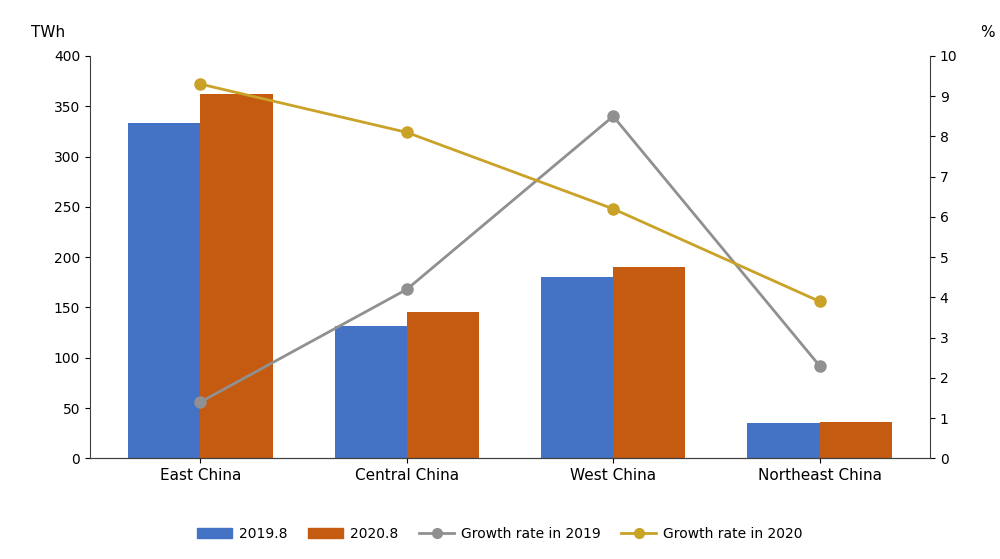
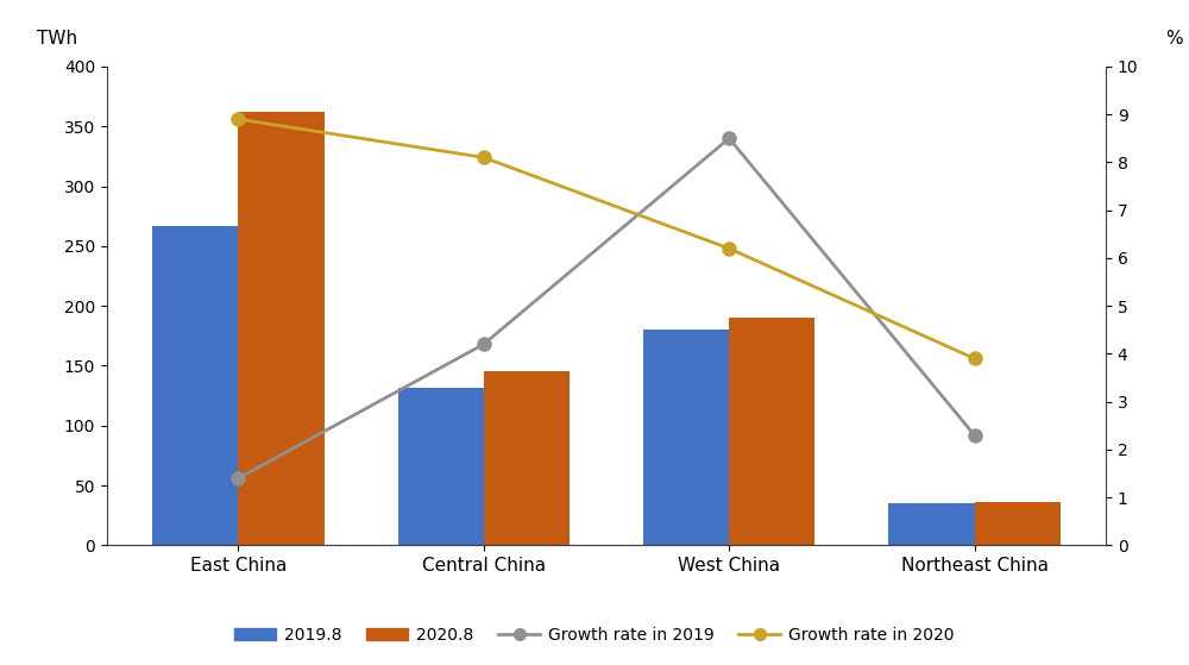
2019.8/East China: 333 -> 267
Growth rate in 2020/East China: 9.3 -> 8.9
